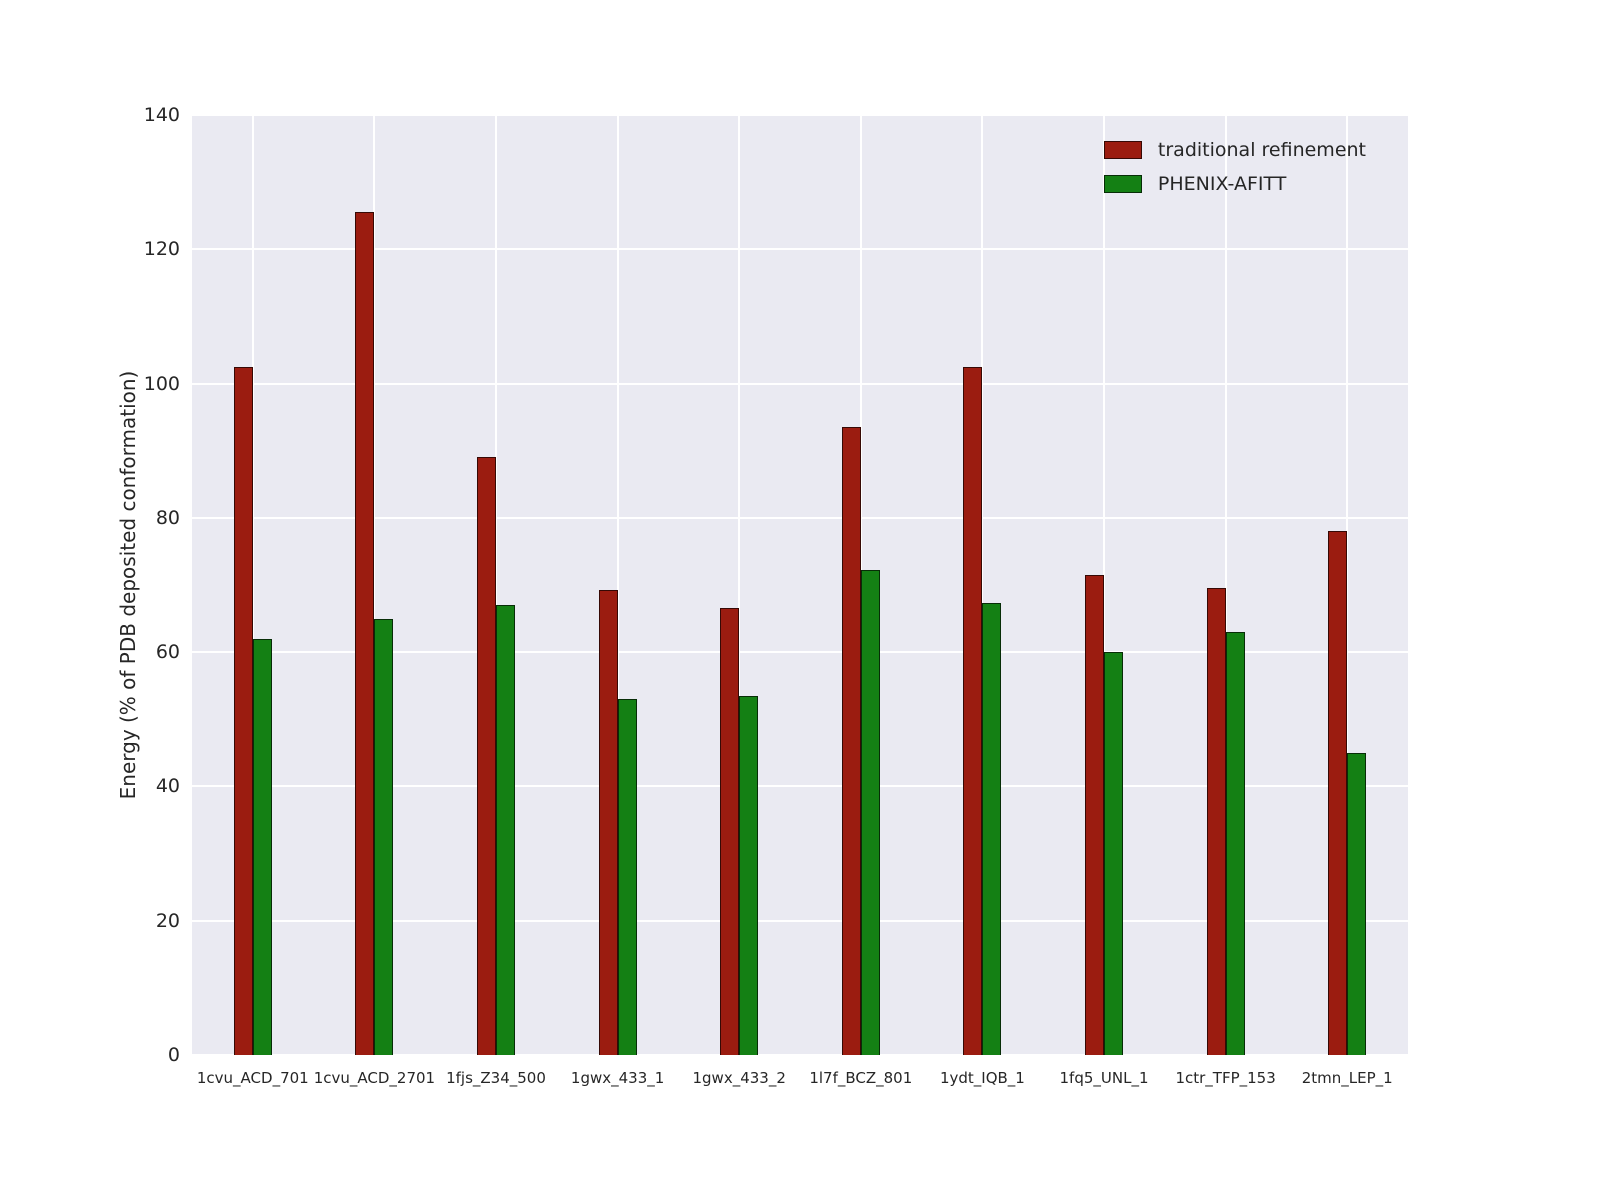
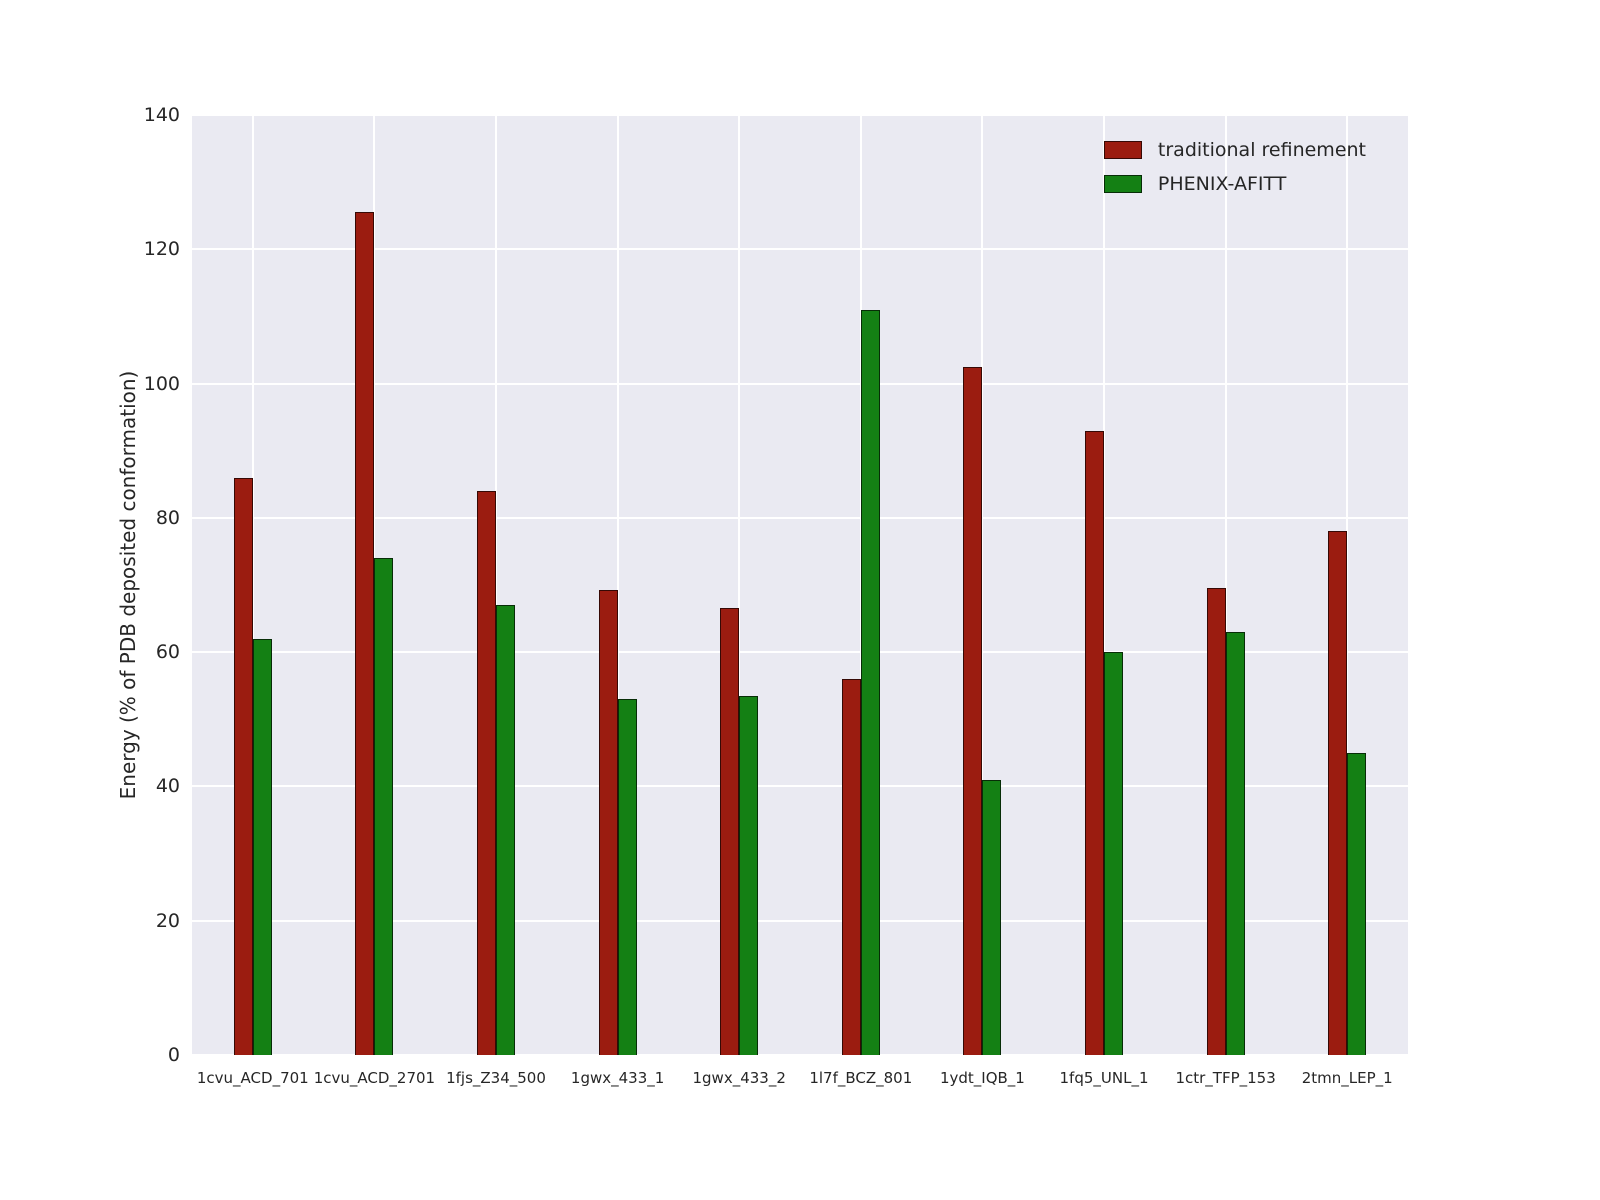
traditional refinement/1cvu_ACD_701: 102 -> 86
PHENIX-AFITT/1cvu_ACD_2701: 65 -> 74
traditional refinement/1fjs_Z34_500: 89 -> 84
traditional refinement/1l7f_BCZ_801: 94 -> 56
PHENIX-AFITT/1l7f_BCZ_801: 72 -> 111
PHENIX-AFITT/1ydt_IQB_1: 67 -> 41
traditional refinement/1fq5_UNL_1: 72 -> 93
